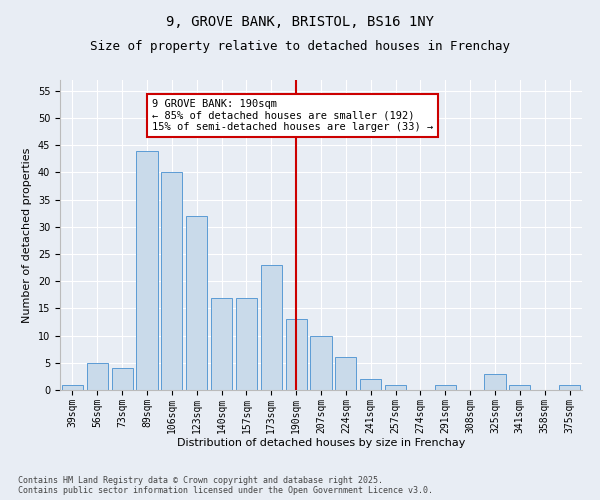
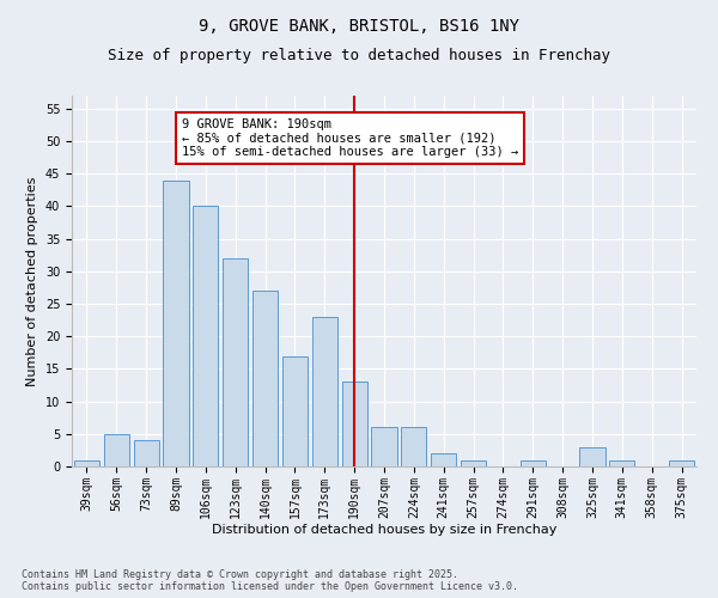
140sqm: 17 -> 27
207sqm: 10 -> 6
